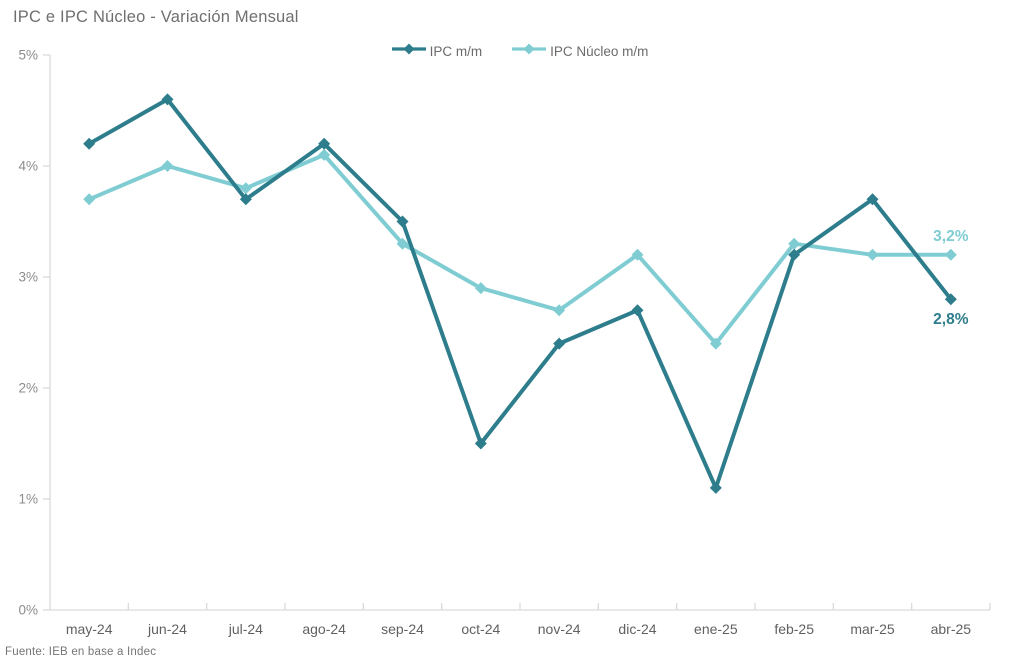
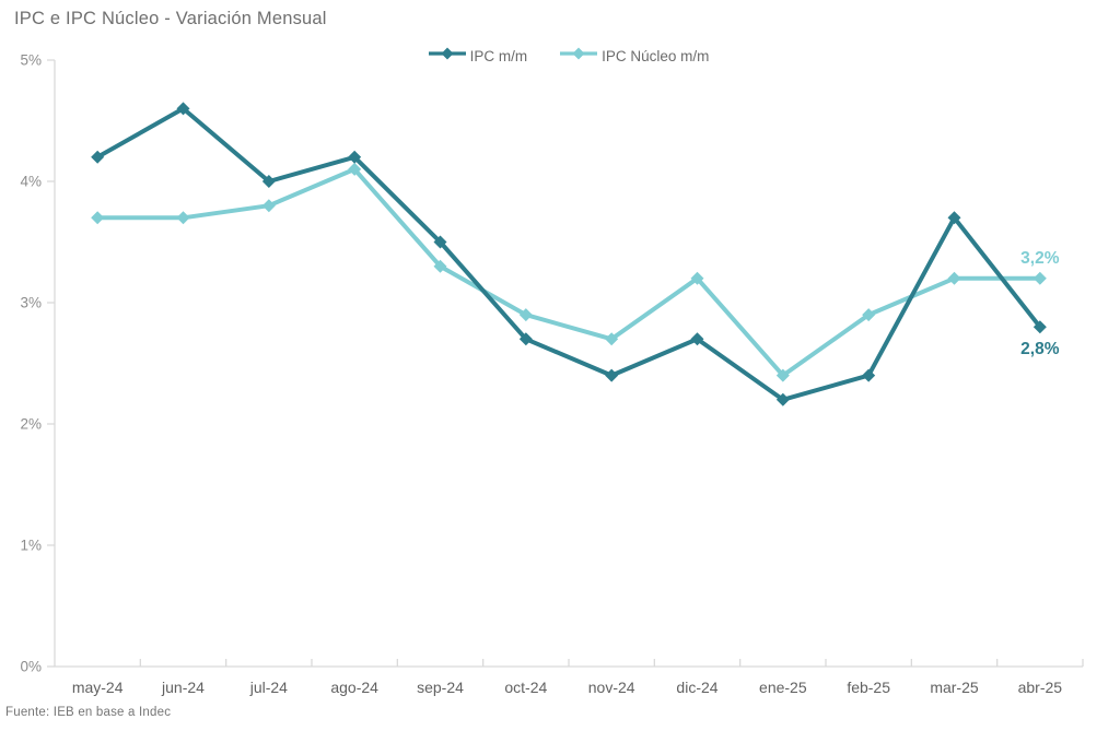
IPC Núcleo m/m/jun-24: 4.0% -> 3.7%
IPC m/m/jul-24: 3.7% -> 4.0%
IPC m/m/oct-24: 1.5% -> 2.7%
IPC m/m/ene-25: 1.1% -> 2.2%
IPC m/m/feb-25: 3.2% -> 2.4%
IPC Núcleo m/m/feb-25: 3.3% -> 2.9%
